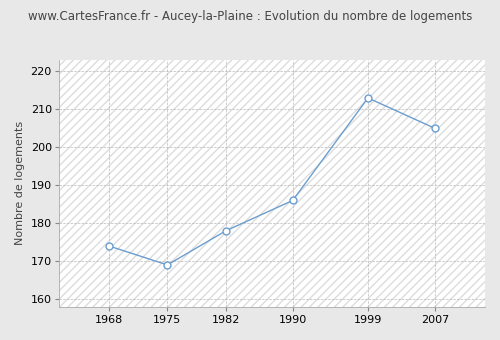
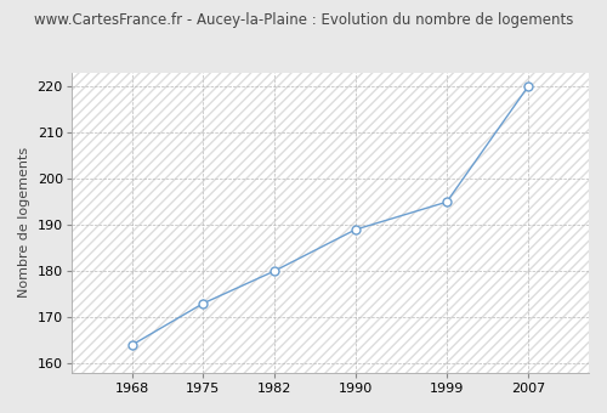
1968: 174 -> 164
1975: 169 -> 173
1982: 178 -> 180
1990: 186 -> 189
1999: 213 -> 195
2007: 205 -> 220
